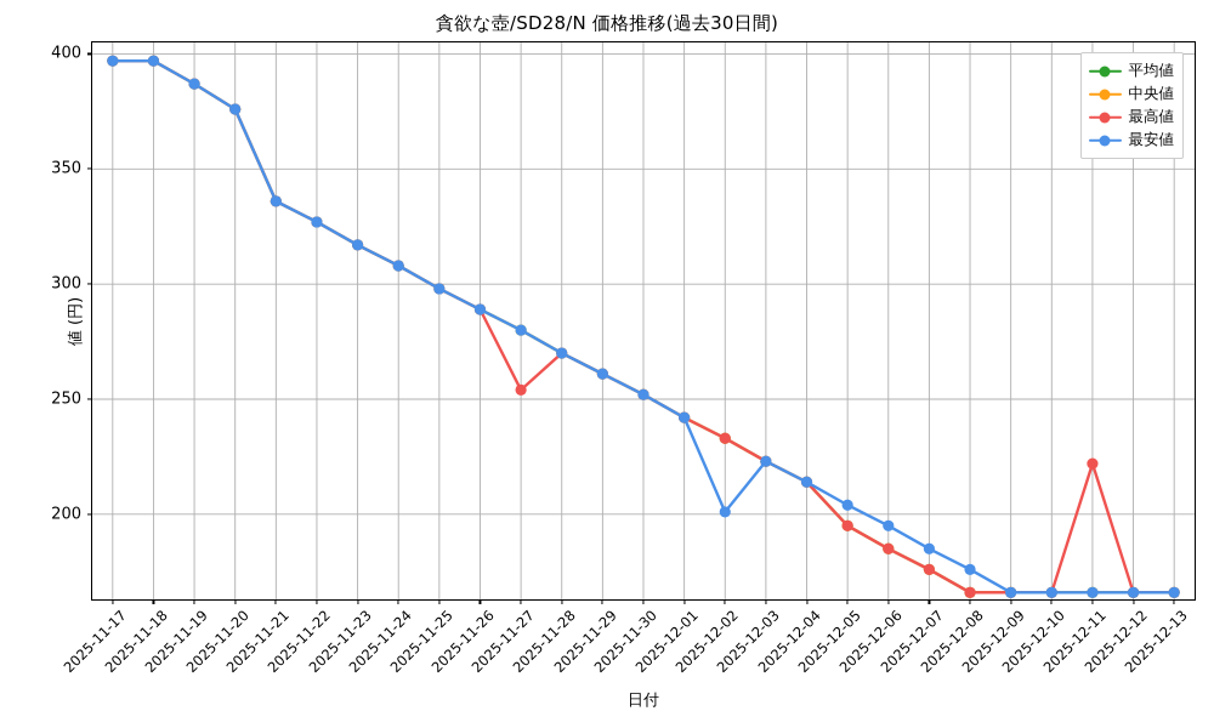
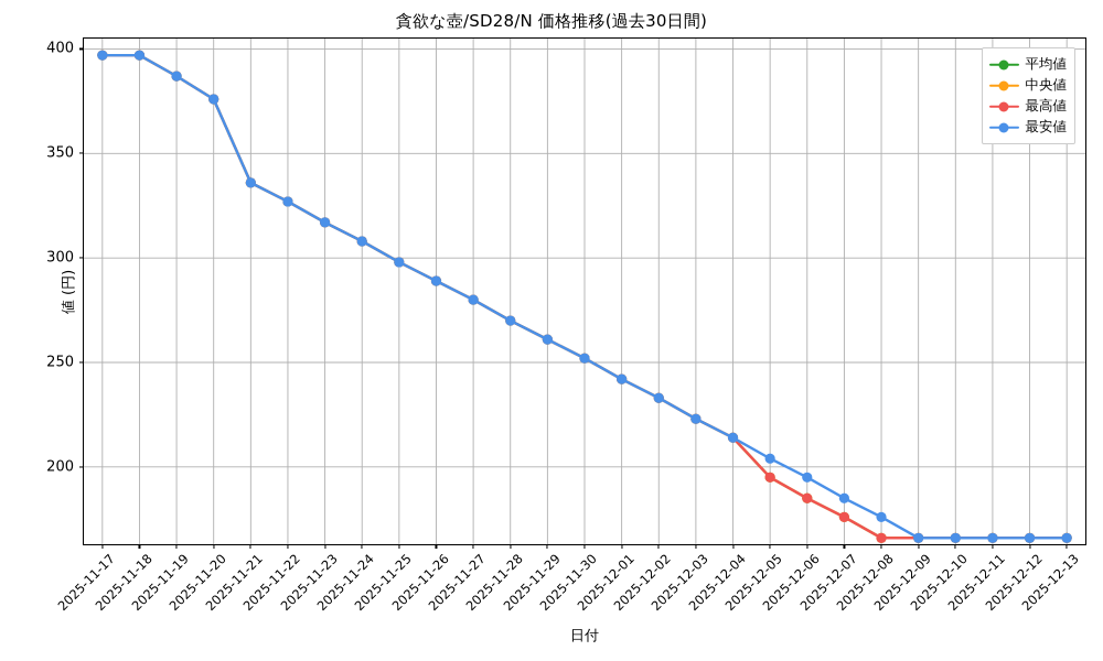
最高値/2025-11-27: 254 -> 280
最安値/2025-12-02: 201 -> 233
最高値/2025-12-11: 222 -> 166
